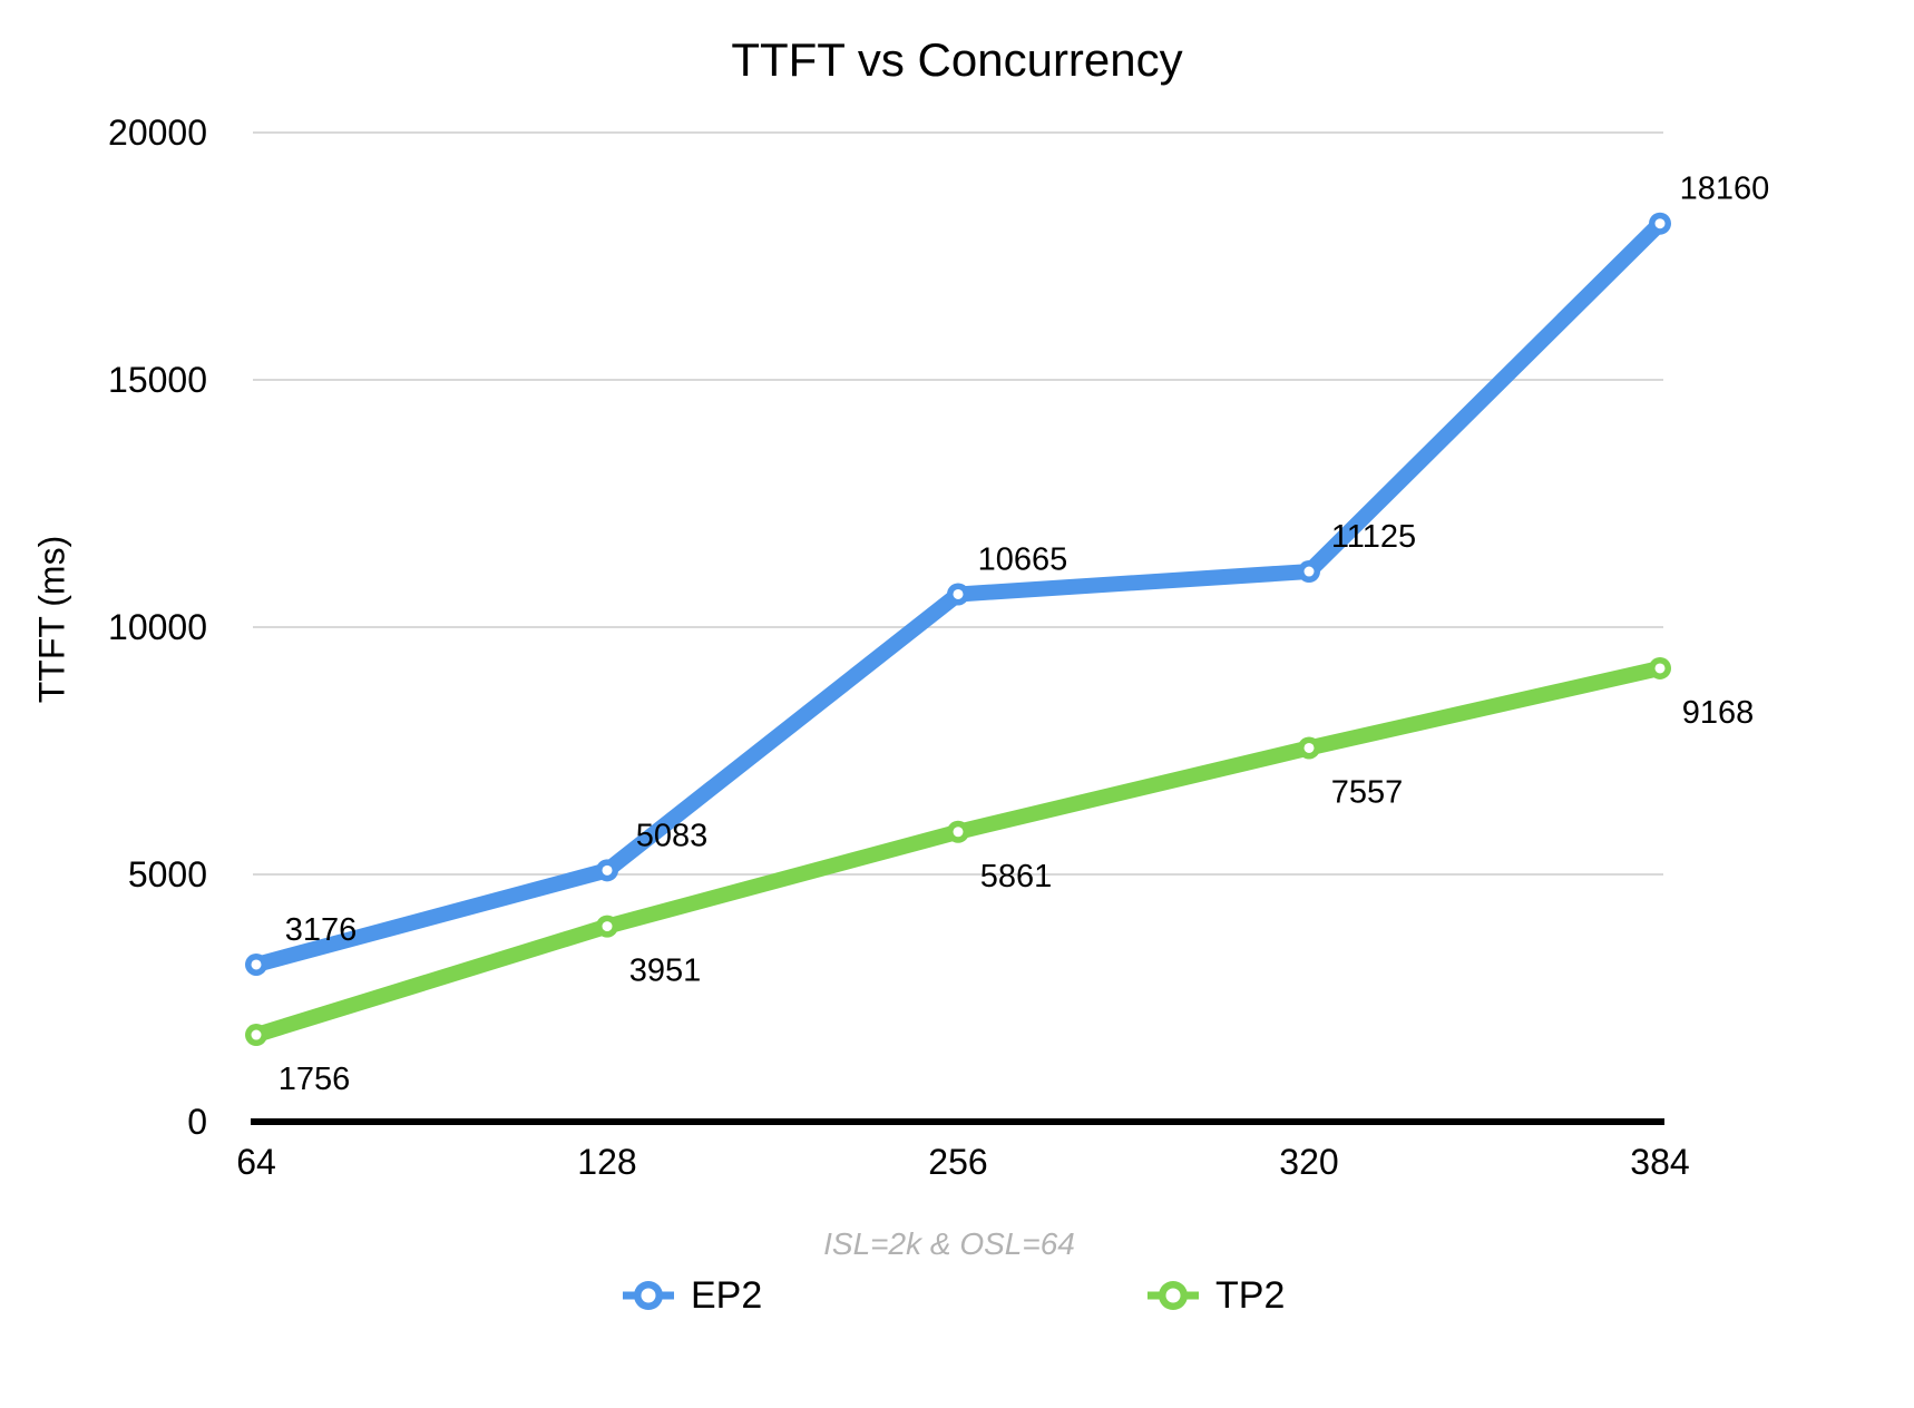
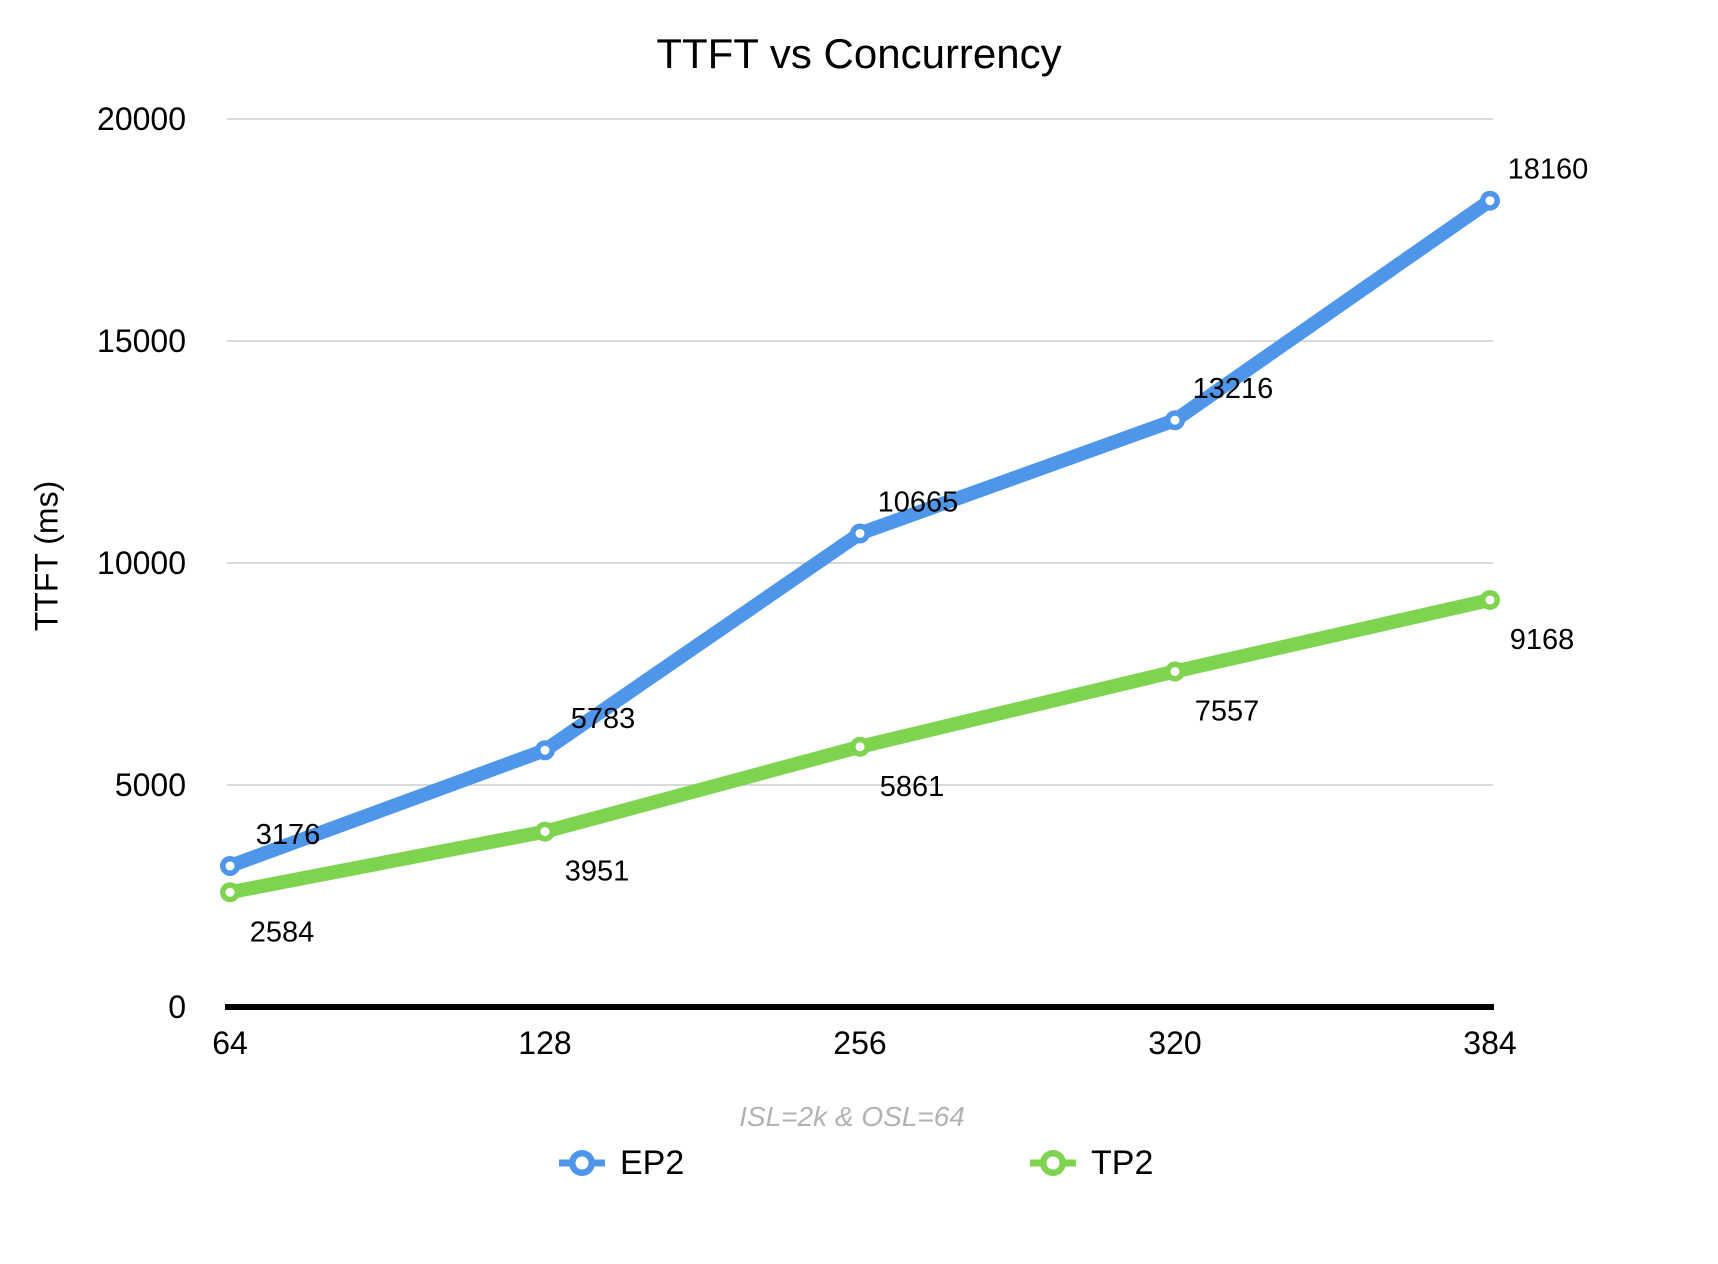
TP2/64: 1756 -> 2584
EP2/128: 5083 -> 5783
EP2/320: 11125 -> 13216
